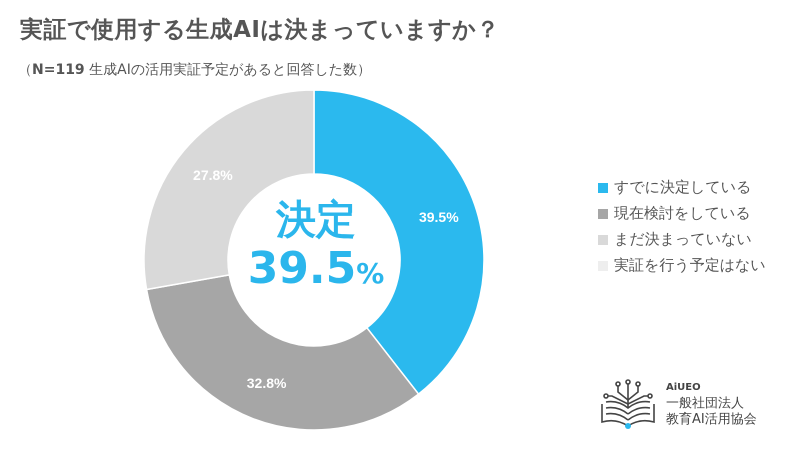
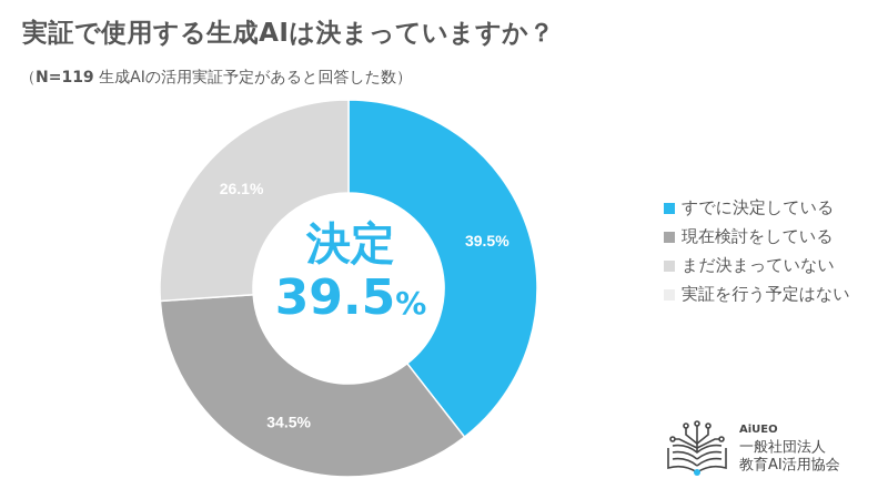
現在検討をしている: 32.8% -> 34.5%
まだ決まっていない: 27.8% -> 26.1%
